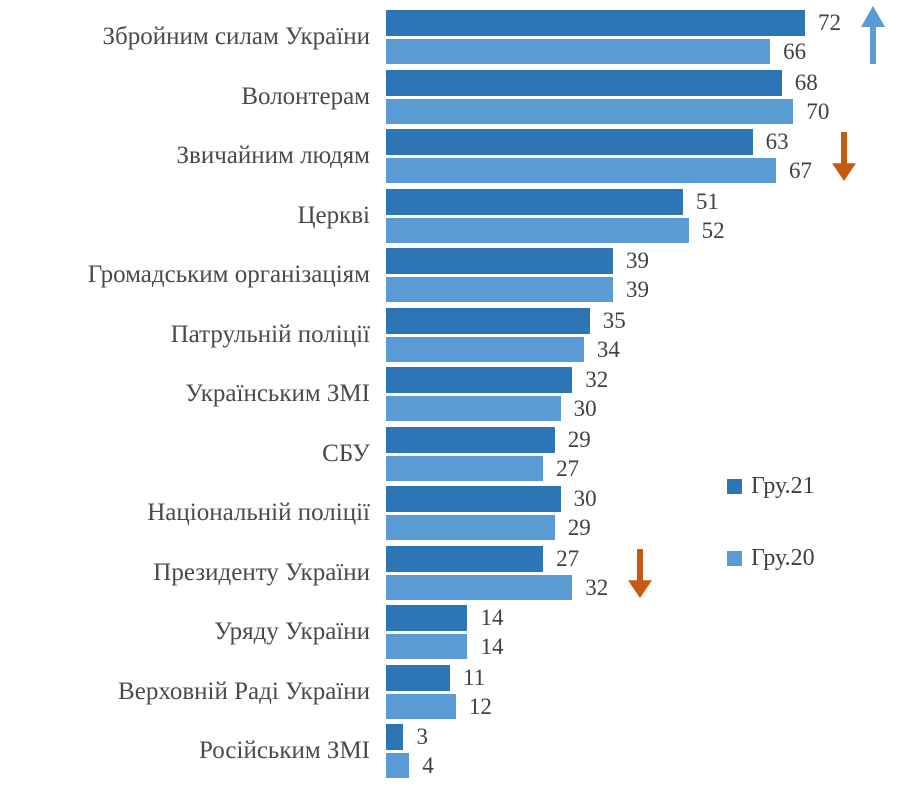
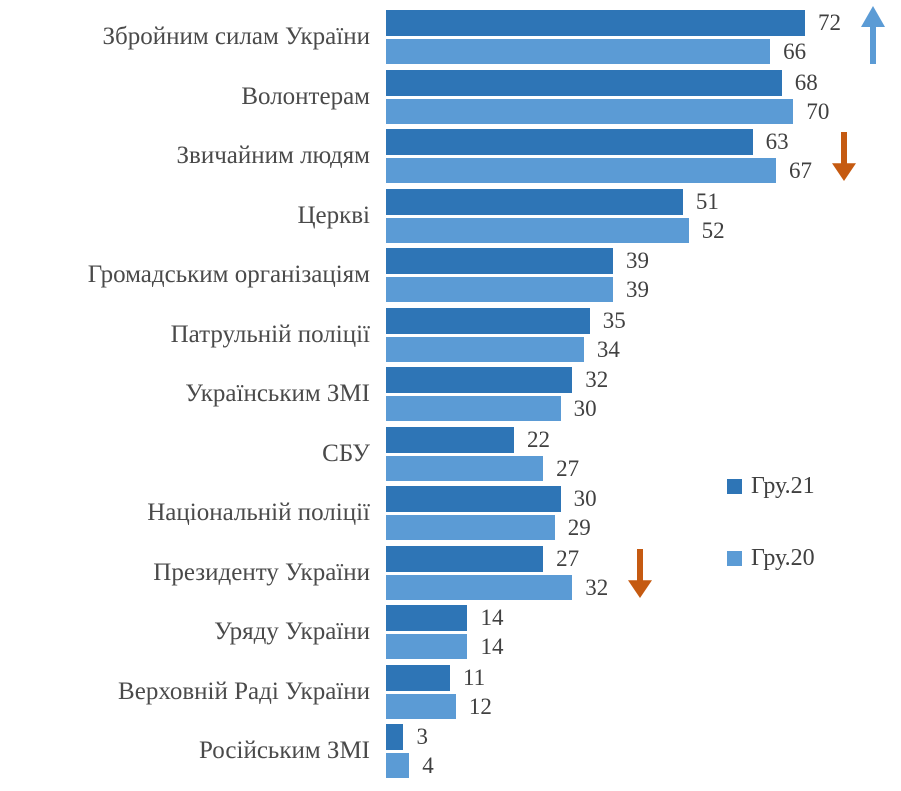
Гру.21/СБУ: 29 -> 22
